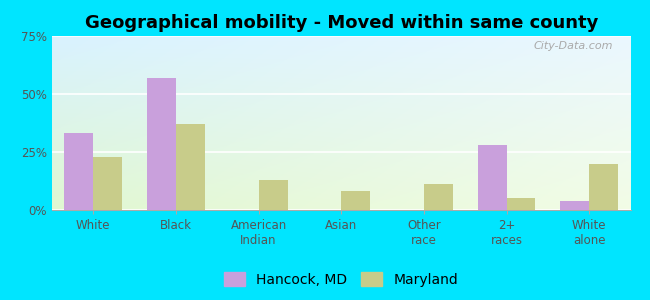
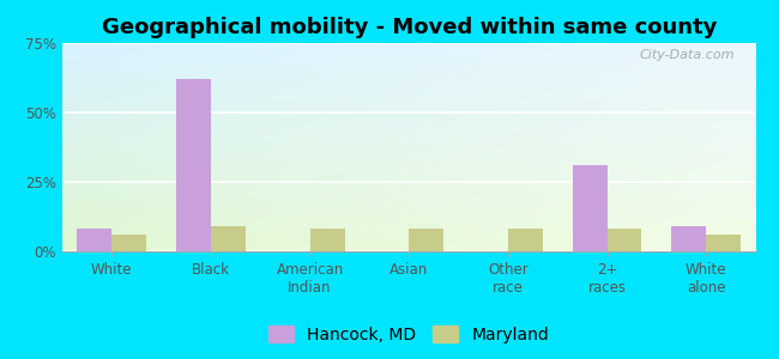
Hancock, MD/White: 33% -> 8%
Maryland/White: 23% -> 6%
Hancock, MD/Black: 57% -> 62%
Maryland/Black: 37% -> 9%
Maryland/American Indian: 13% -> 8%
Maryland/Other race: 11% -> 8%
Hancock, MD/2+ races: 28% -> 31%
Maryland/2+ races: 5% -> 8%
Hancock, MD/White alone: 4% -> 9%
Maryland/White alone: 20% -> 6%
